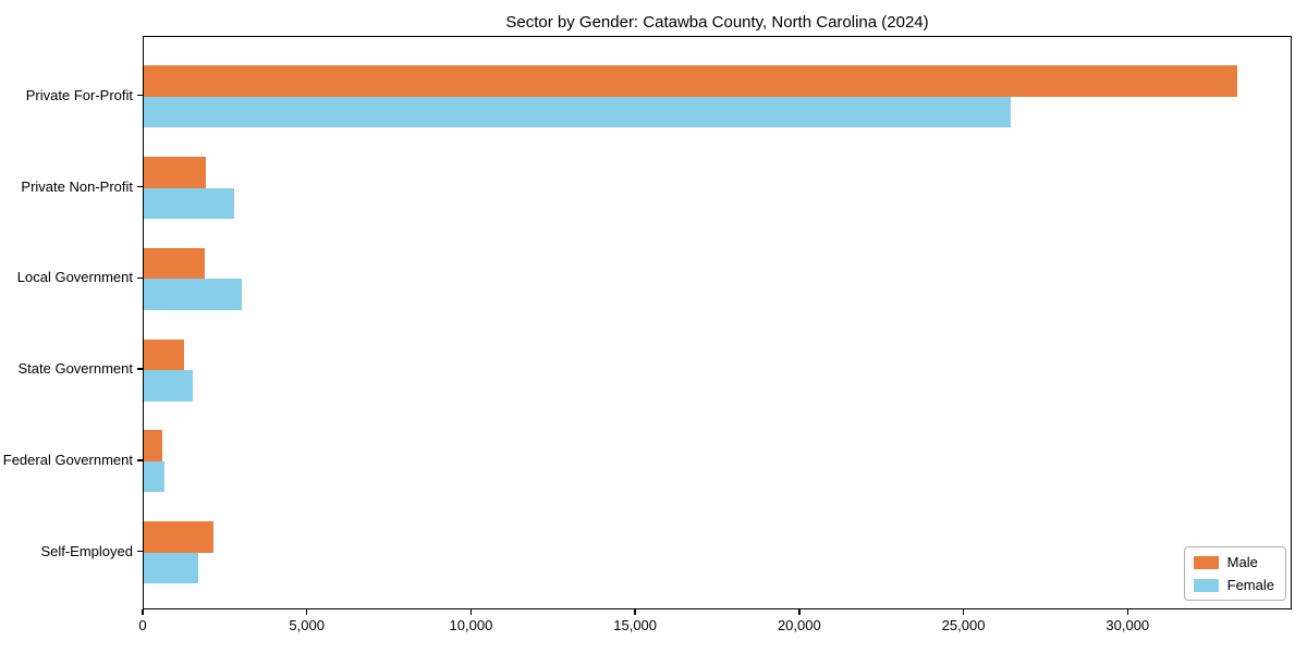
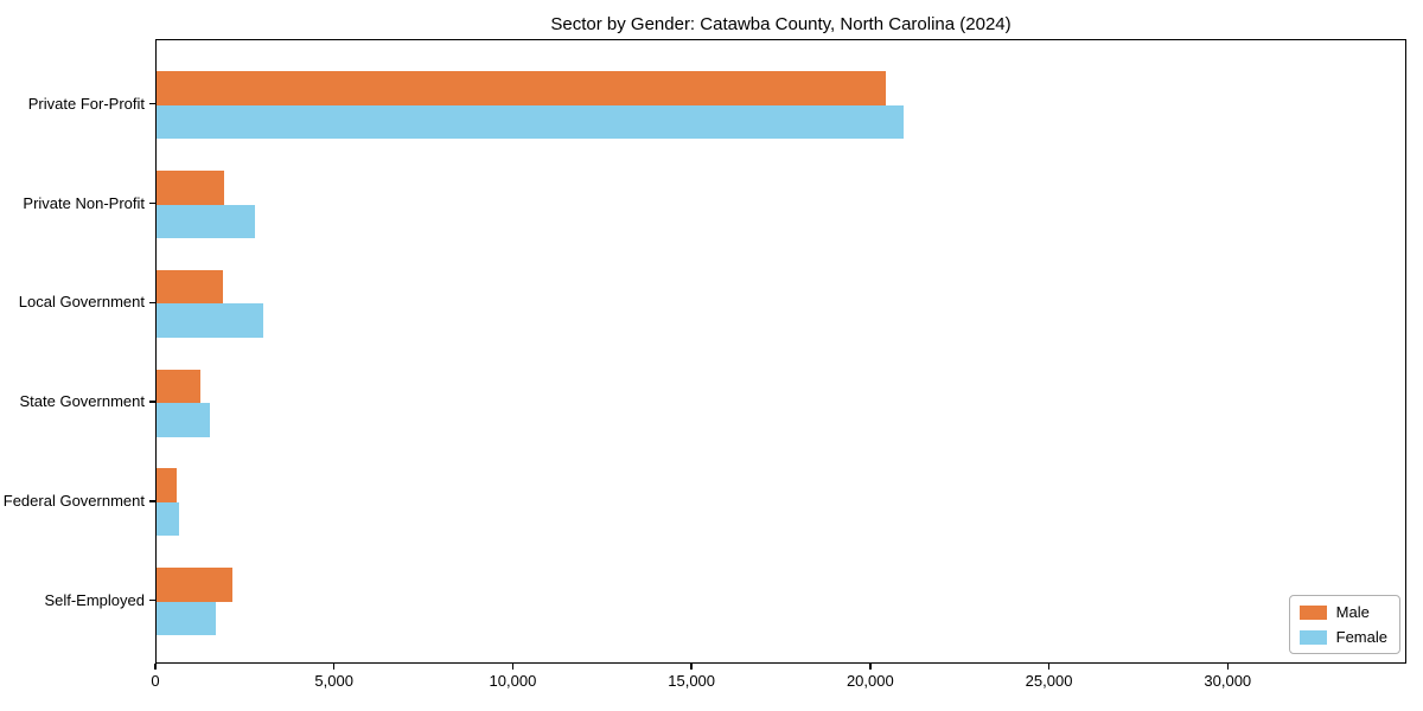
Male/Private For-Profit: 33300 -> 20400
Female/Private For-Profit: 26400 -> 20900
